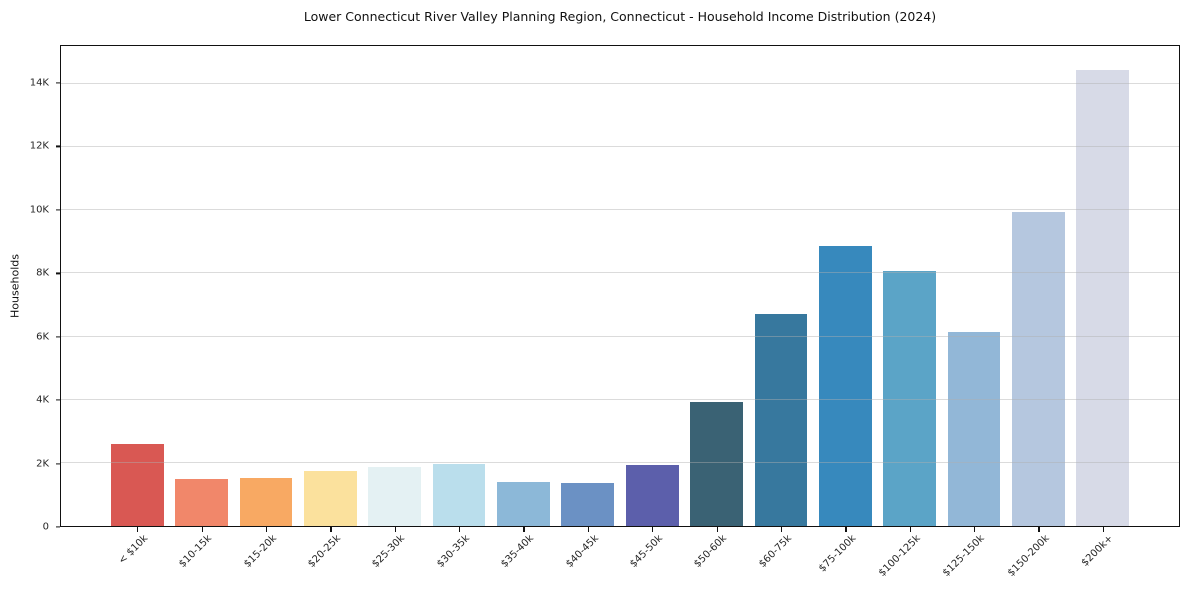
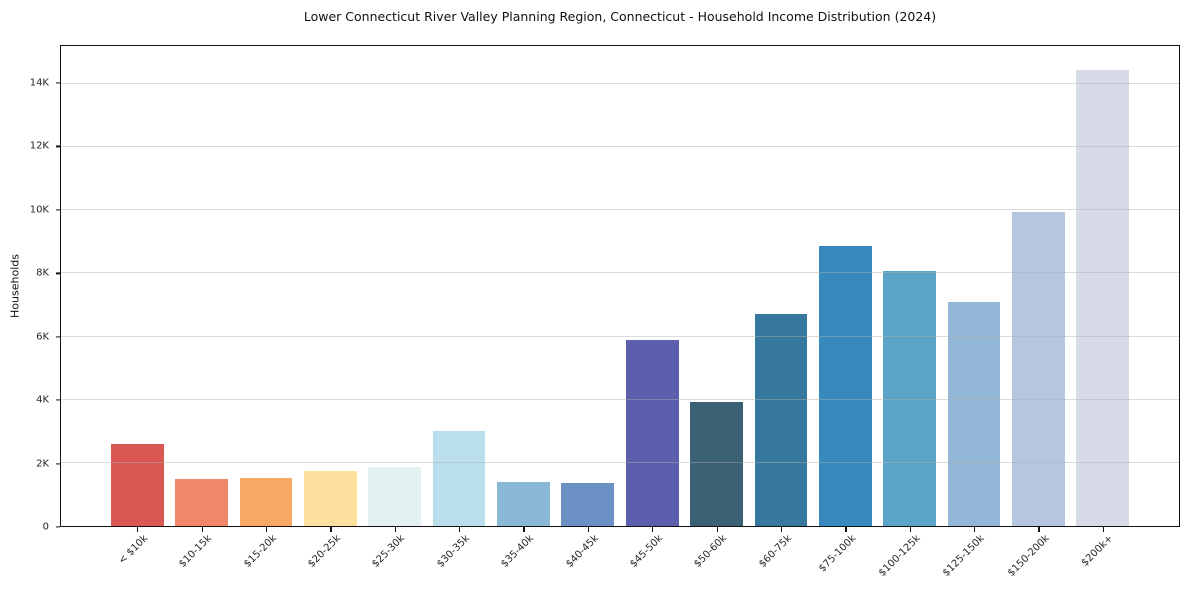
$30-35k: 2.0K -> 3.0K
$45-50k: 1.9K -> 5.9K
$125-150k: 6.1K -> 7.1K
